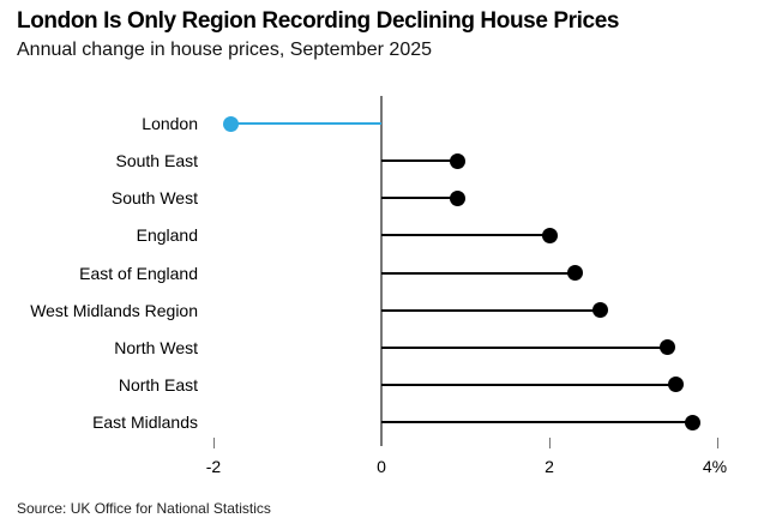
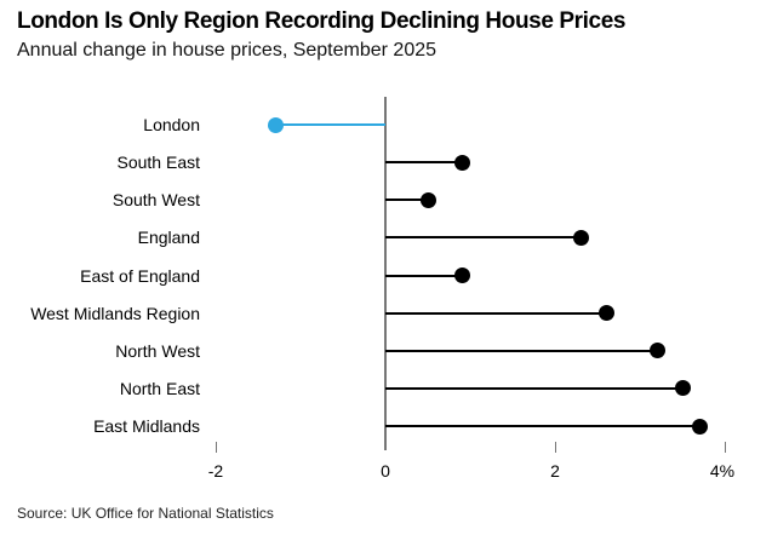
London: -1.8% -> -1.3%
South West: 0.9% -> 0.5%
England: 2.0% -> 2.3%
East of England: 2.3% -> 0.9%
North West: 3.4% -> 3.2%
